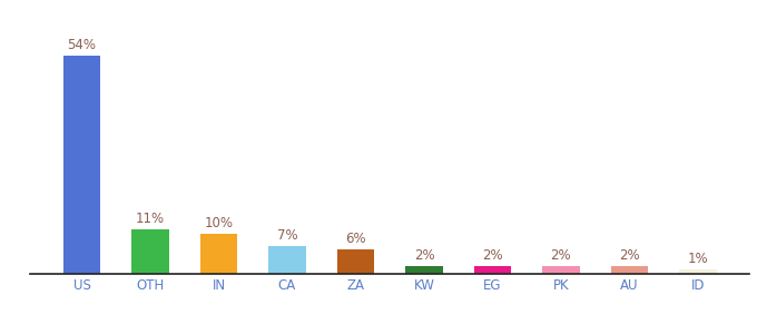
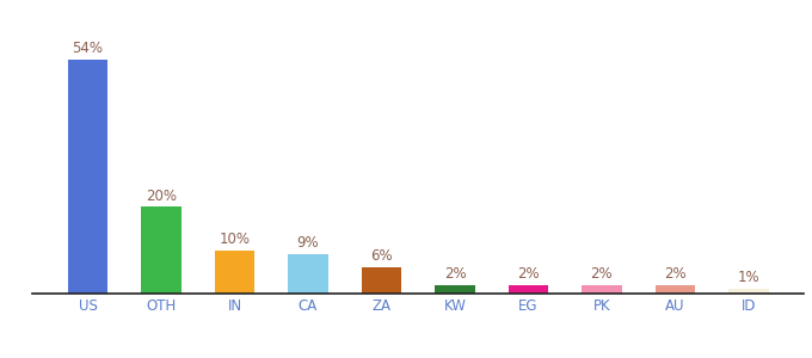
OTH: 11% -> 20%
CA: 7% -> 9%
